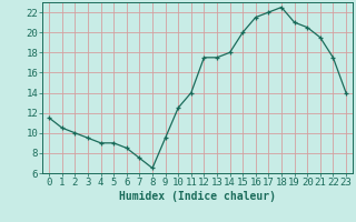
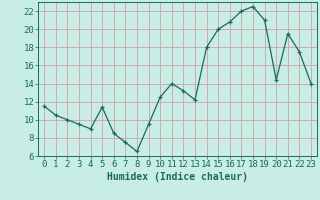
5: 9.0 -> 11.4
12: 17.5 -> 13.2
13: 17.5 -> 12.2
16: 21.5 -> 20.8
20: 20.5 -> 14.4
